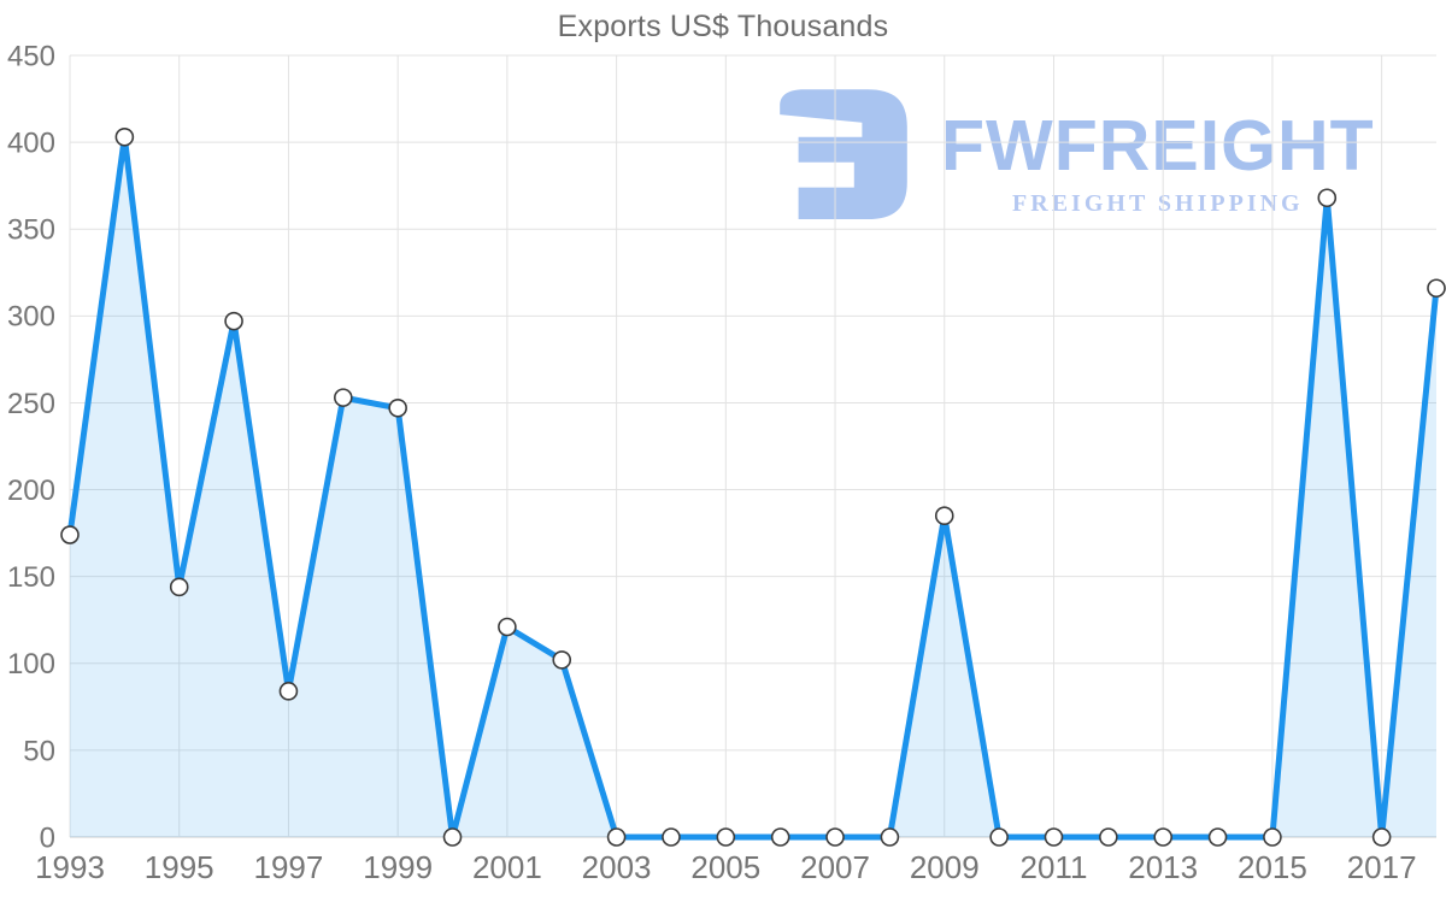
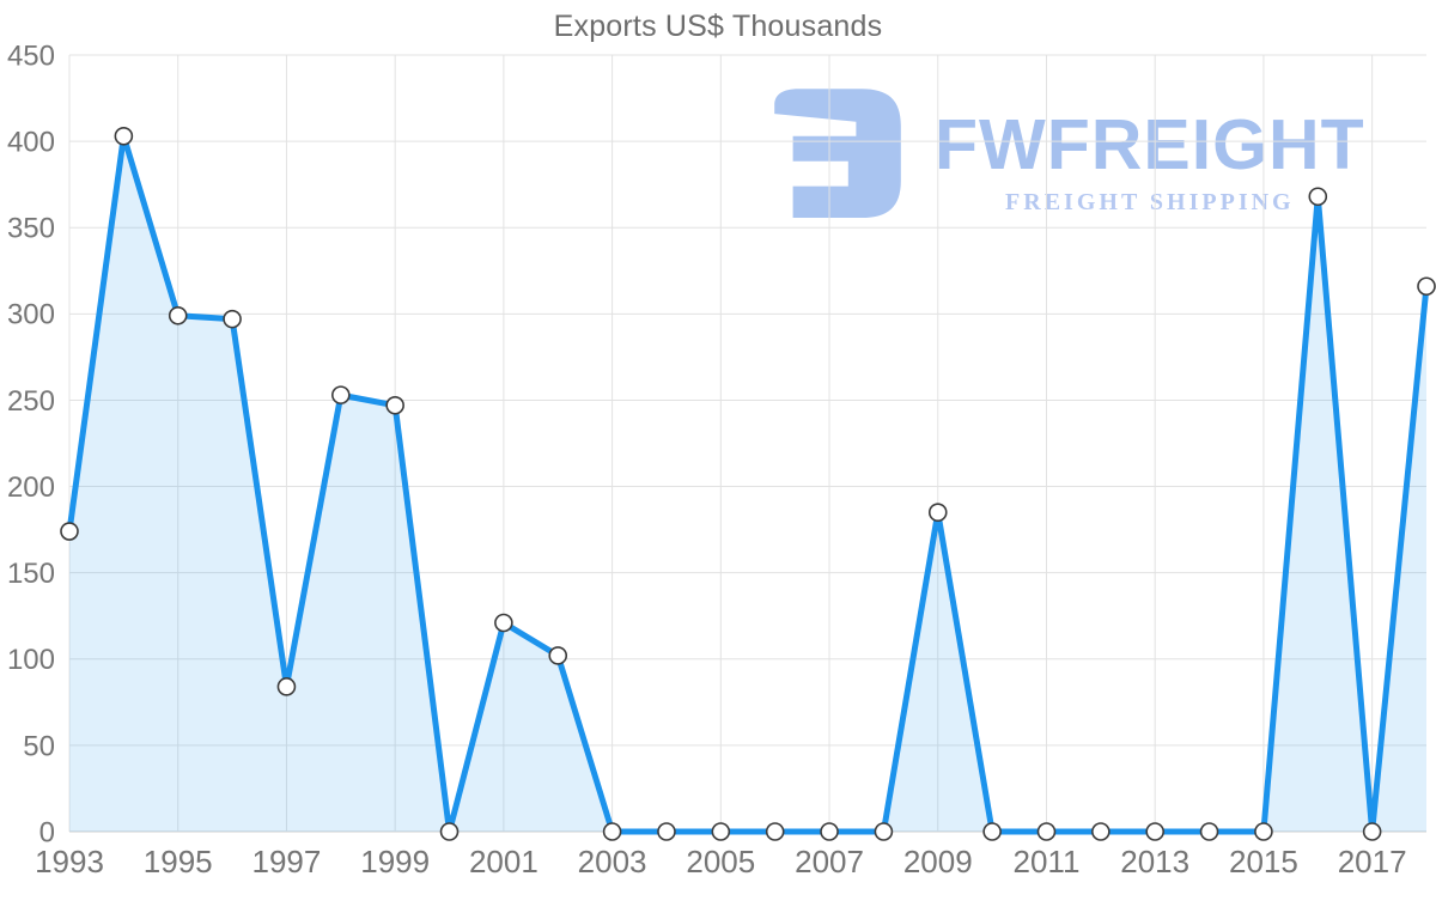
1995: 144 -> 299
